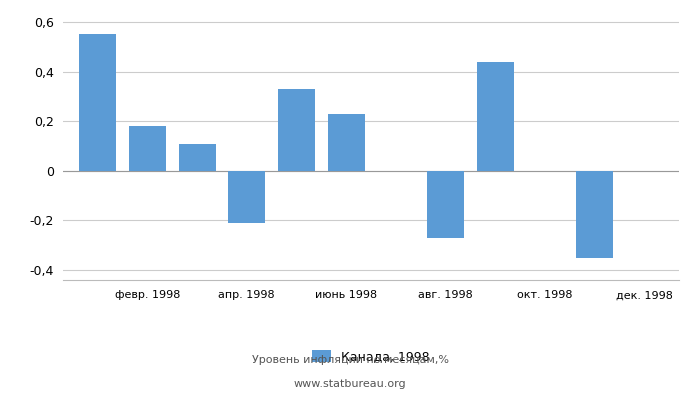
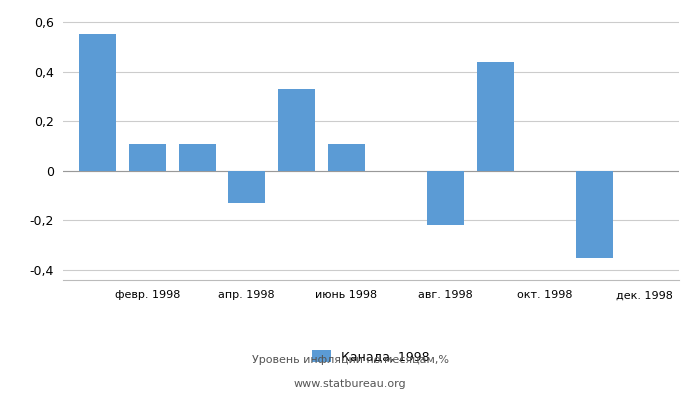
февр. 1998: 0,18 -> 0,11
апр. 1998: -0,21 -> -0,13
июнь 1998: 0,23 -> 0,11
авг. 1998: -0,27 -> -0,22
